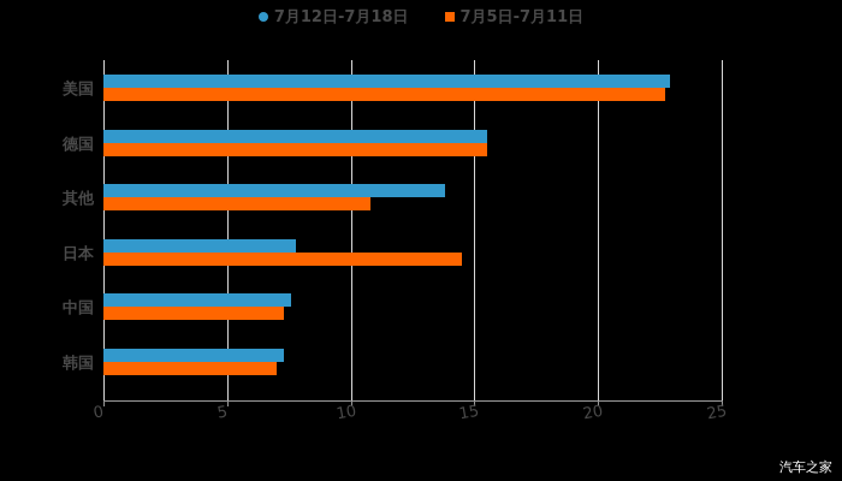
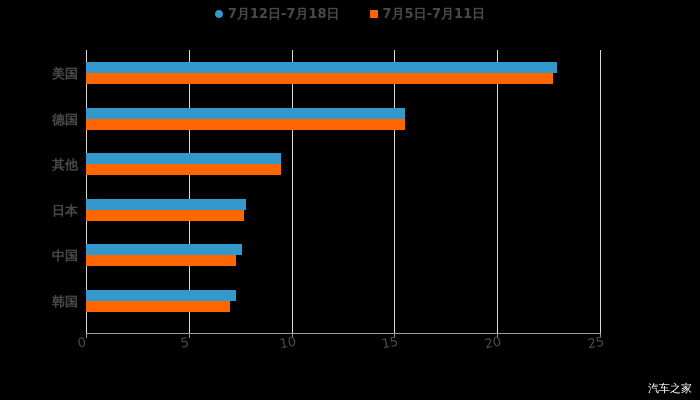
7月12日-7月18日/其他: 13.8 -> 9.5
7月5日-7月11日/其他: 10.8 -> 9.5
7月5日-7月11日/日本: 14.5 -> 7.7
